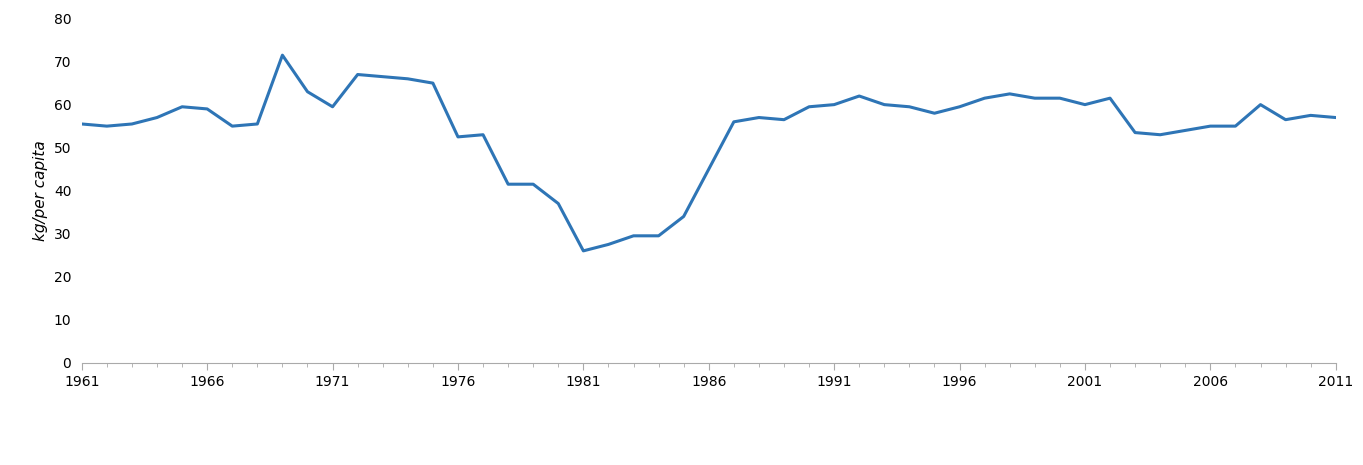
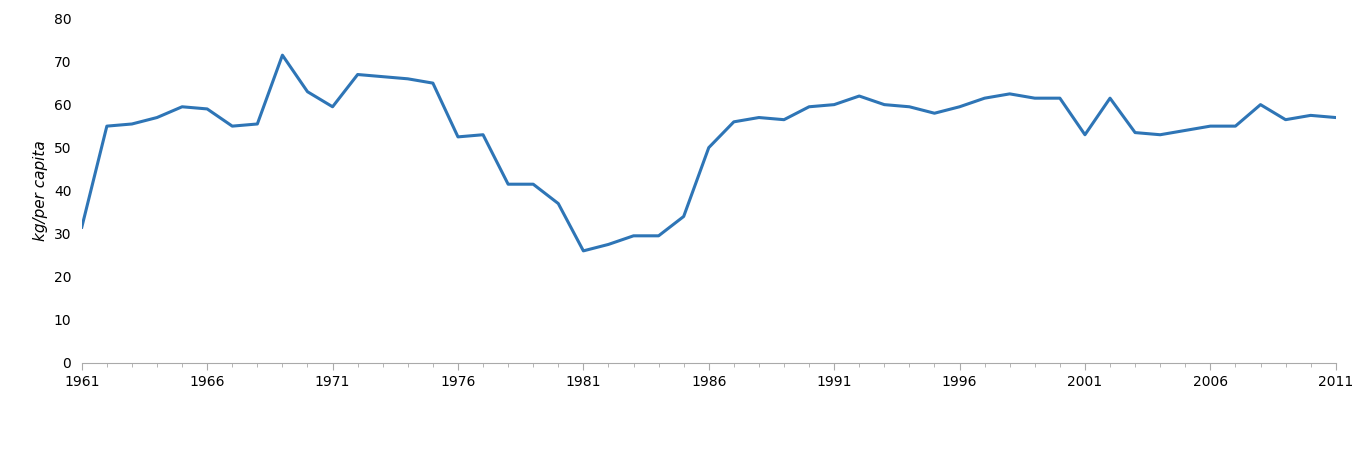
1961: 55.5 -> 31.5
1986: 45.0 -> 50.0
2001: 60.0 -> 53.0
